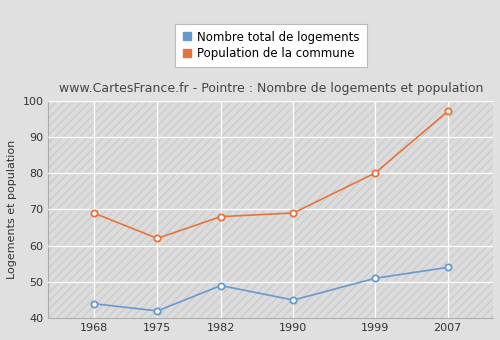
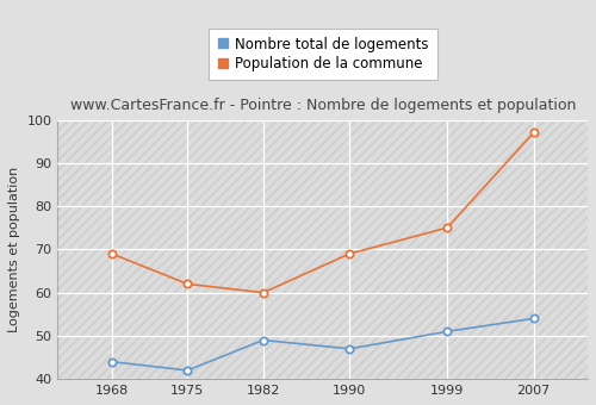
Population de la commune/1982: 68 -> 60
Nombre total de logements/1990: 45 -> 47
Population de la commune/1999: 80 -> 75
